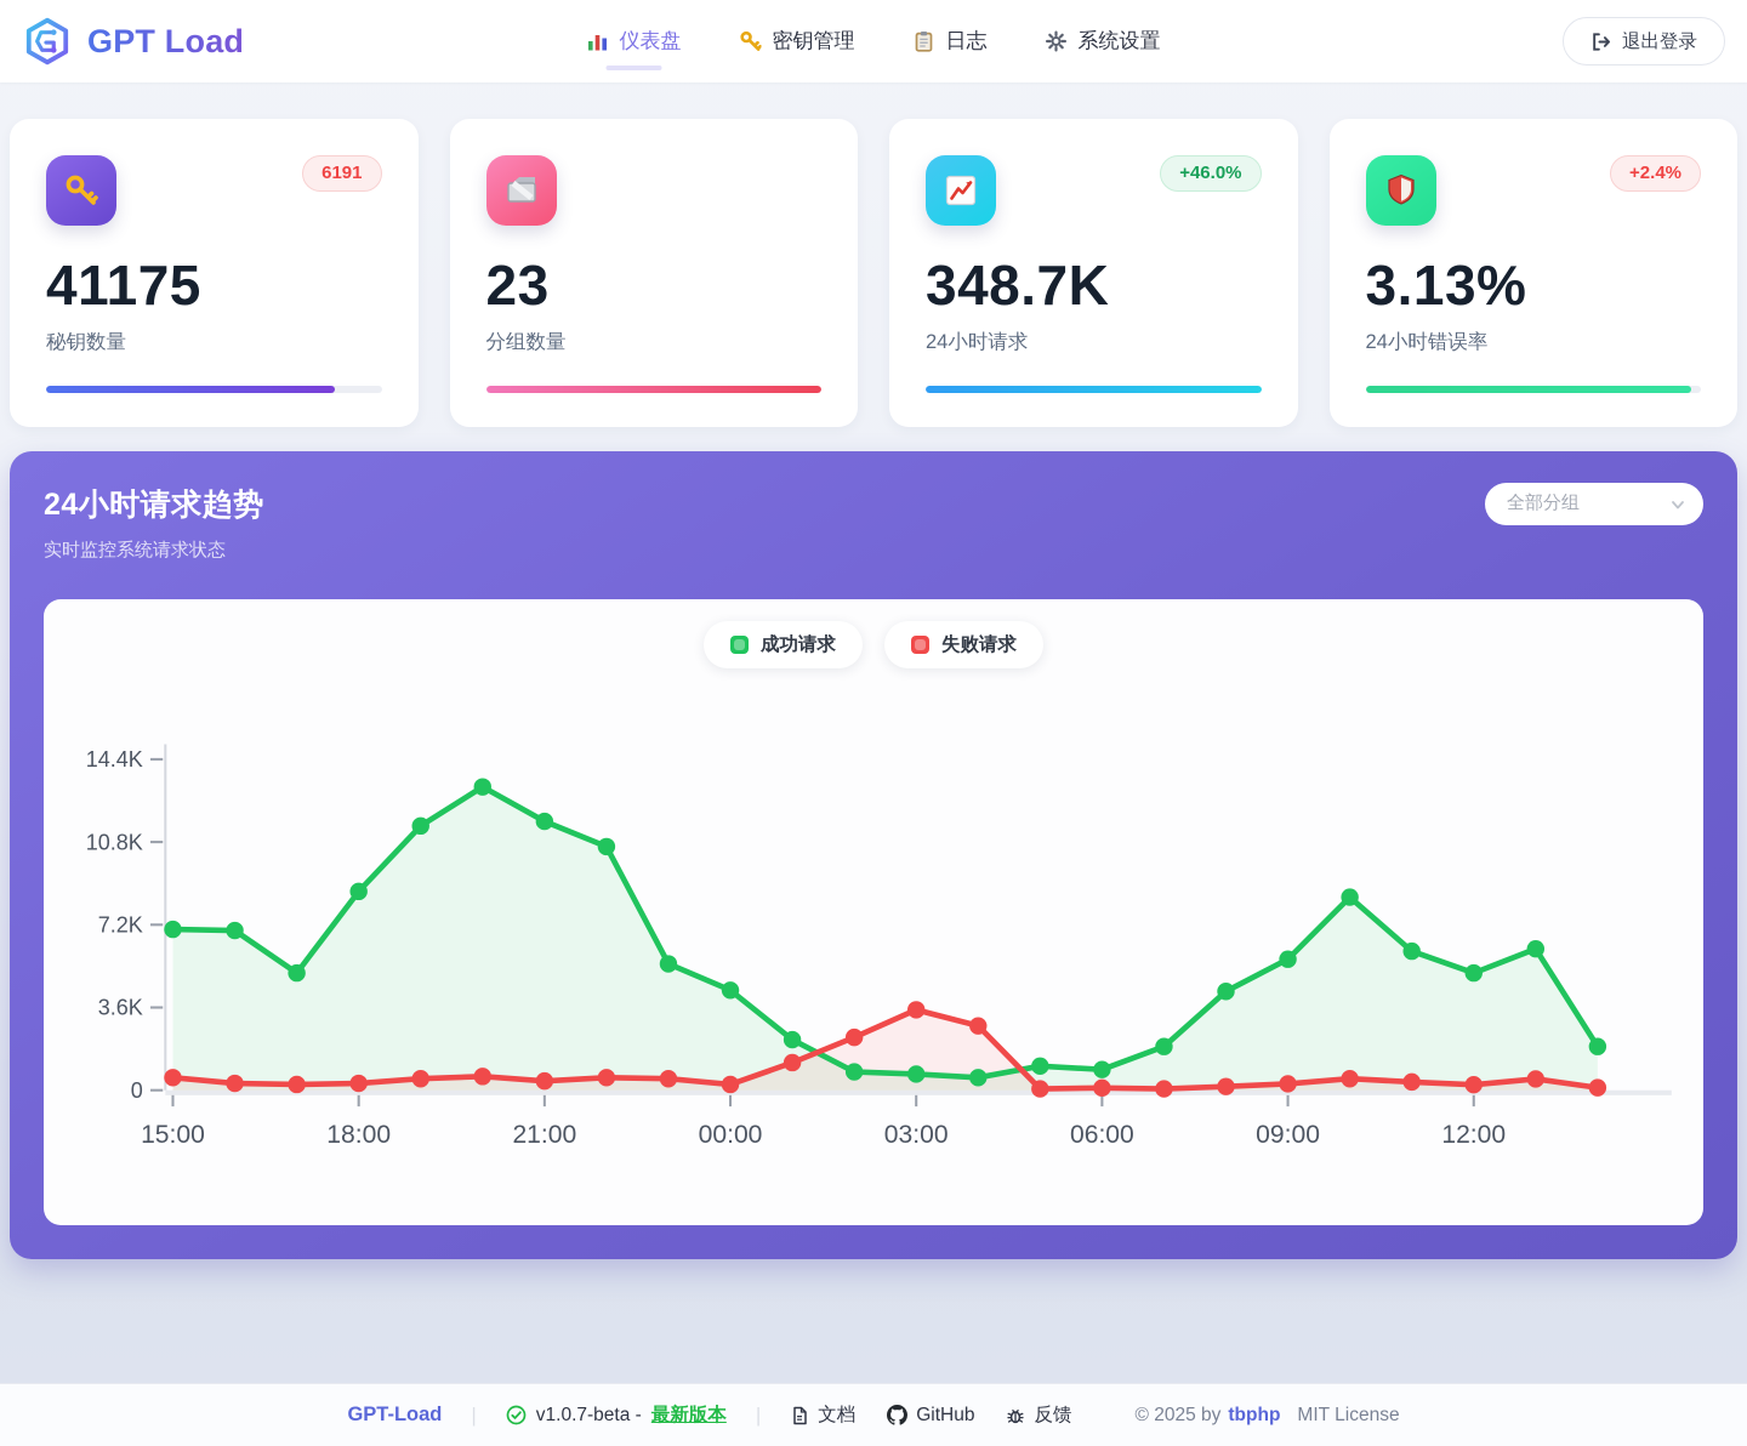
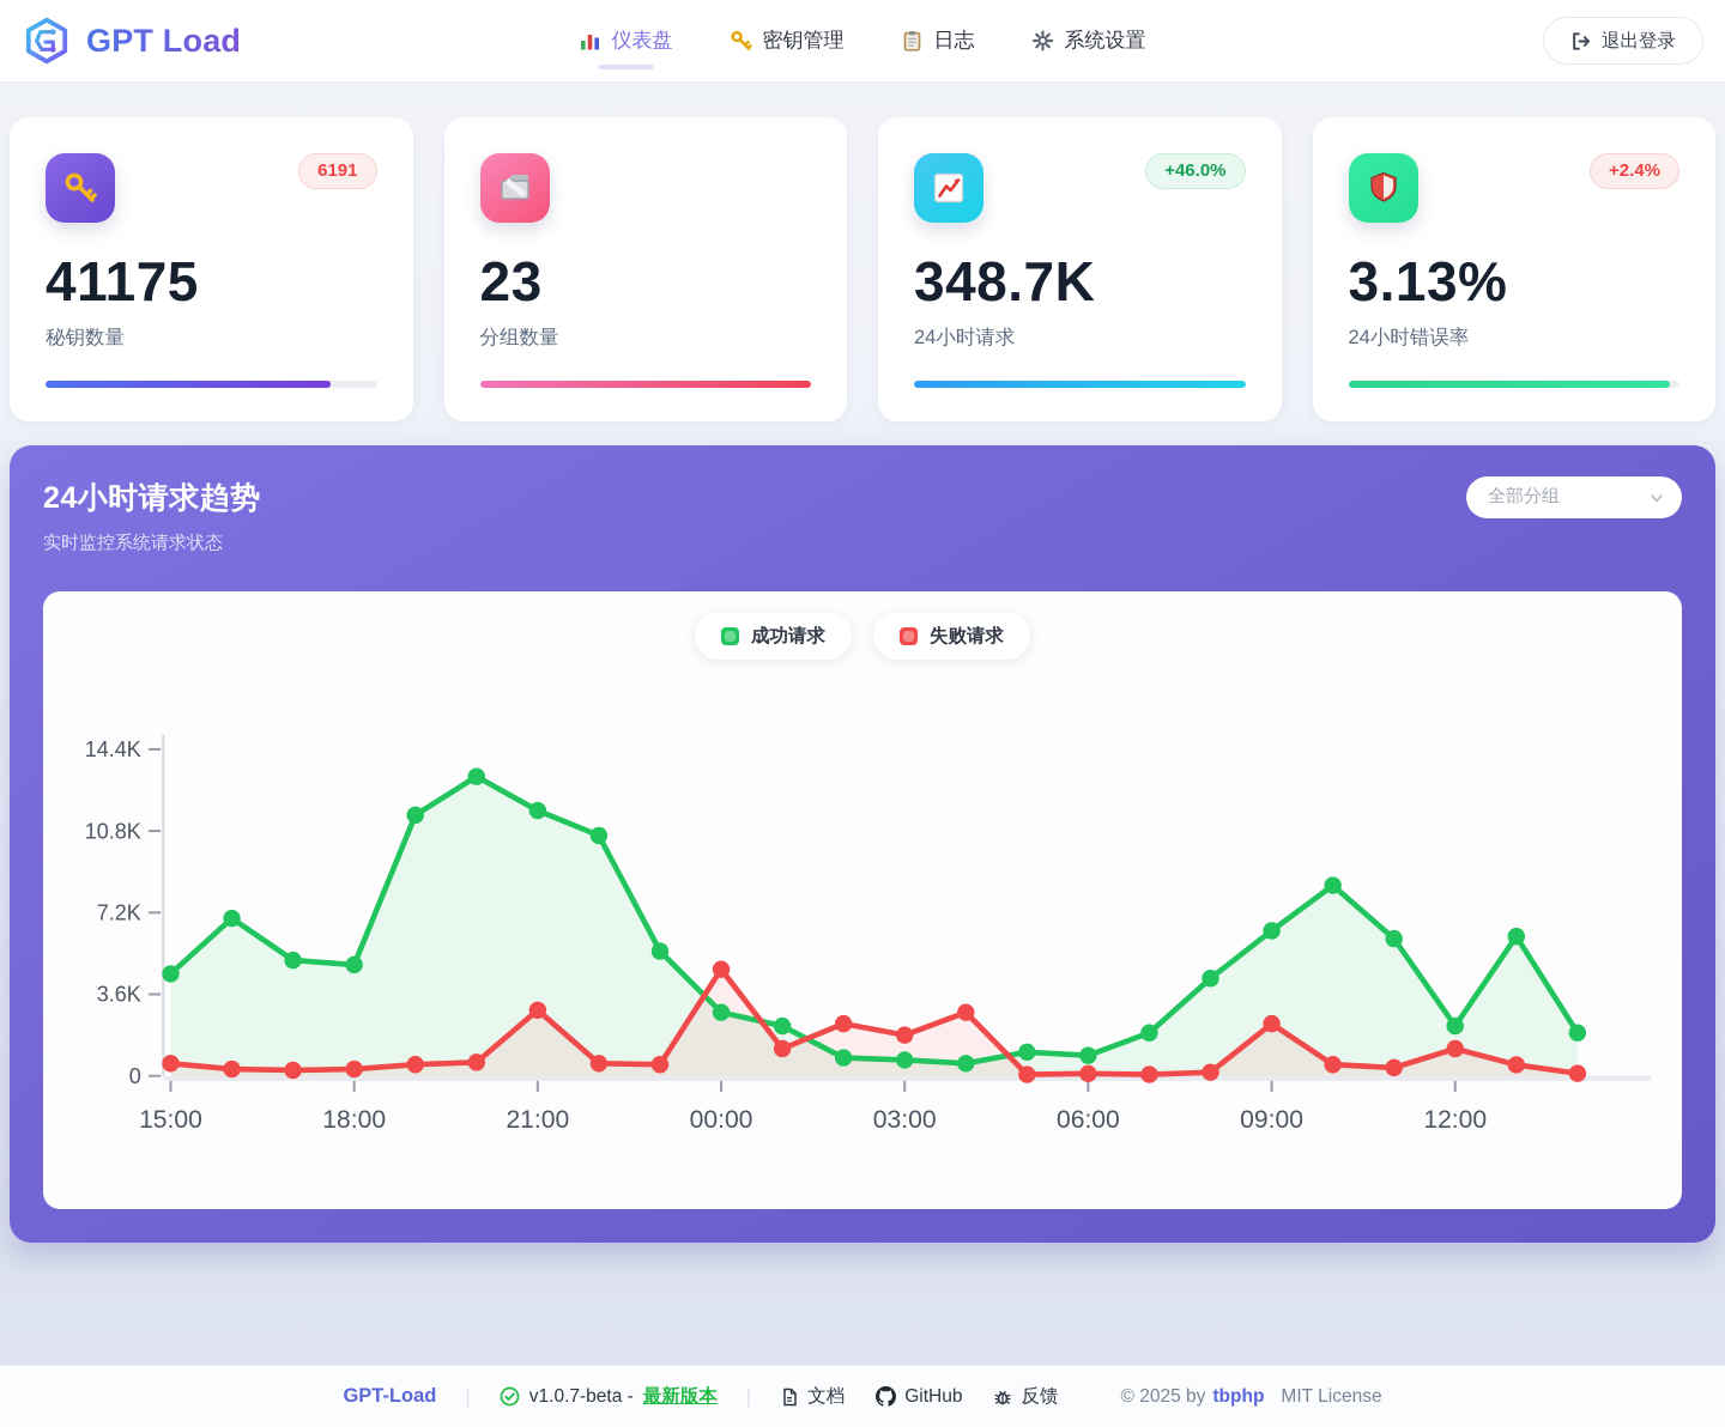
成功请求/15:00: 7.0K -> 4.5K
成功请求/18:00: 8.6K -> 4.9K
失败请求/21:00: 0.4K -> 2.9K
成功请求/00:00: 4.4K -> 2.8K
失败请求/00:00: 0.2K -> 4.7K
失败请求/03:00: 3.5K -> 1.8K
成功请求/09:00: 5.7K -> 6.4K
失败请求/09:00: 0.3K -> 2.3K
成功请求/12:00: 5.1K -> 2.2K
失败请求/12:00: 0.2K -> 1.2K
